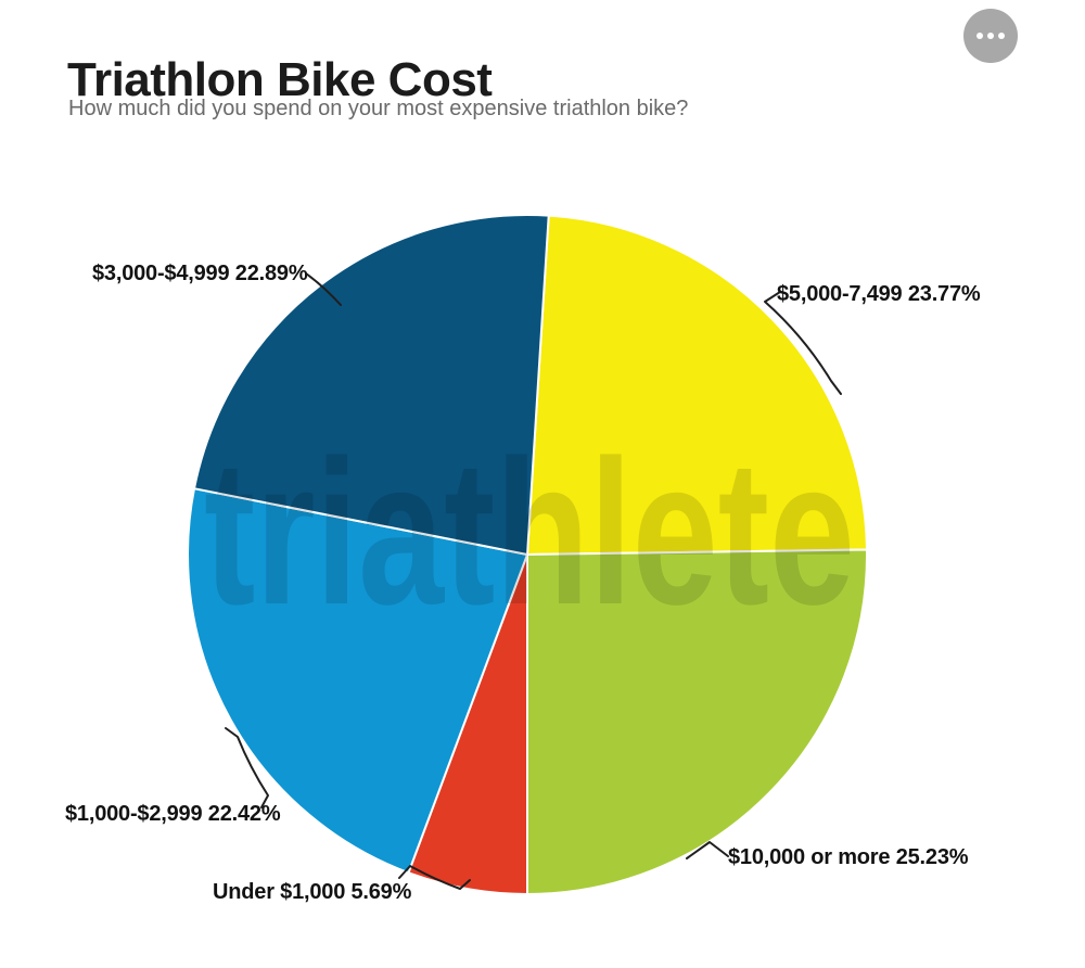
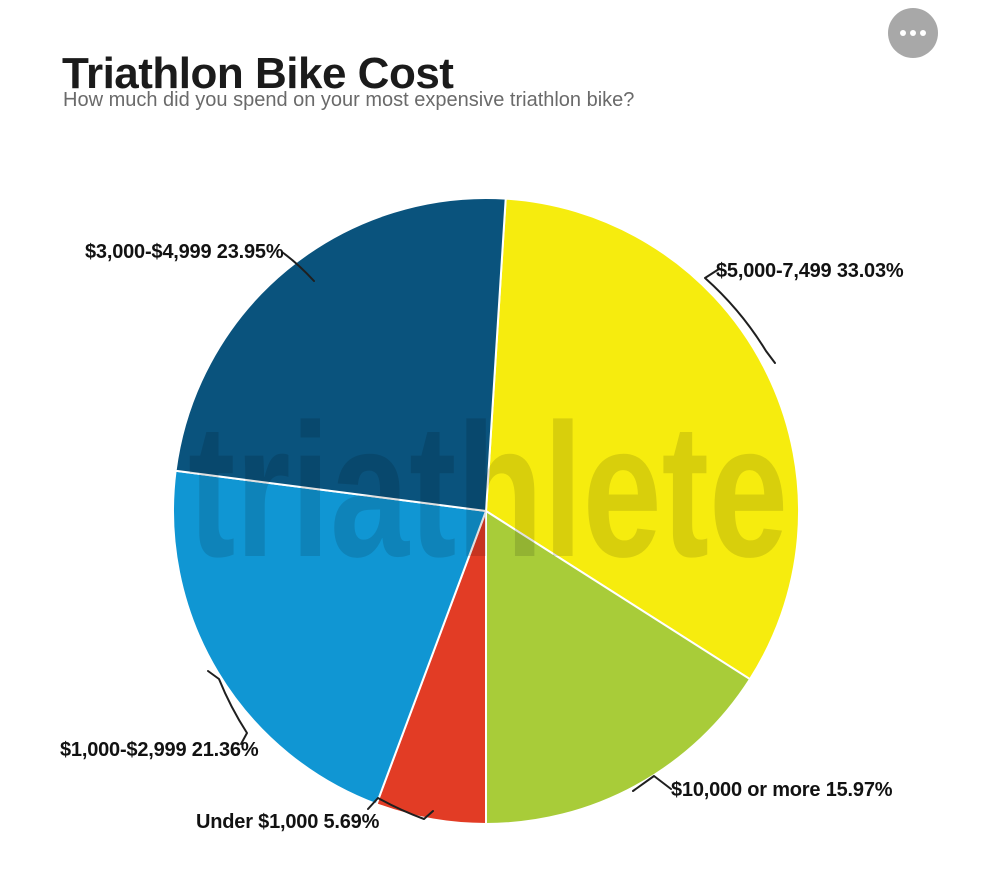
$5,000-7,499: 23.77% -> 33.03%
$10,000 or more: 25.23% -> 15.97%
$1,000-$2,999: 22.42% -> 21.36%
$3,000-$4,999: 22.89% -> 23.95%
